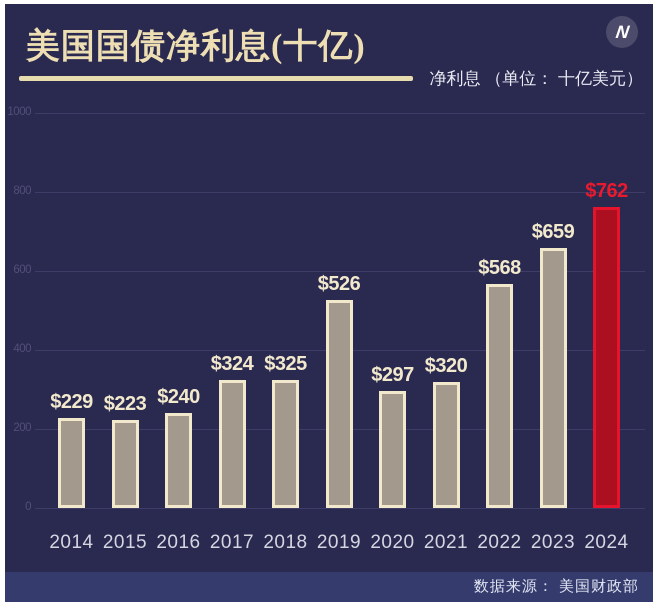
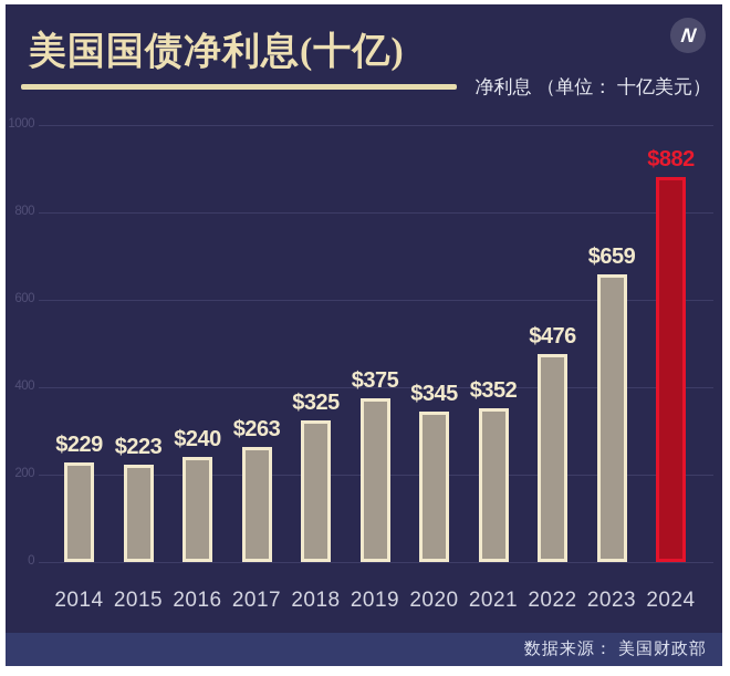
2017: $324 -> $263
2019: $526 -> $375
2020: $297 -> $345
2021: $320 -> $352
2022: $568 -> $476
2024: $762 -> $882
